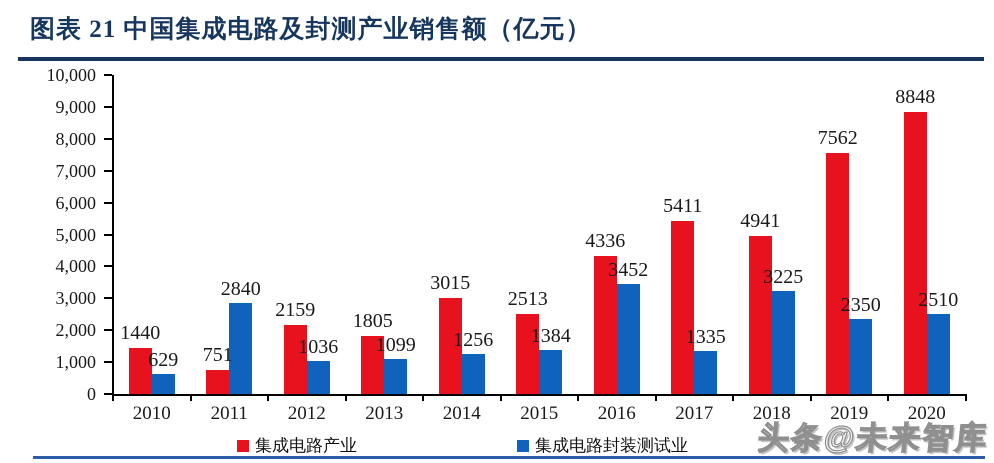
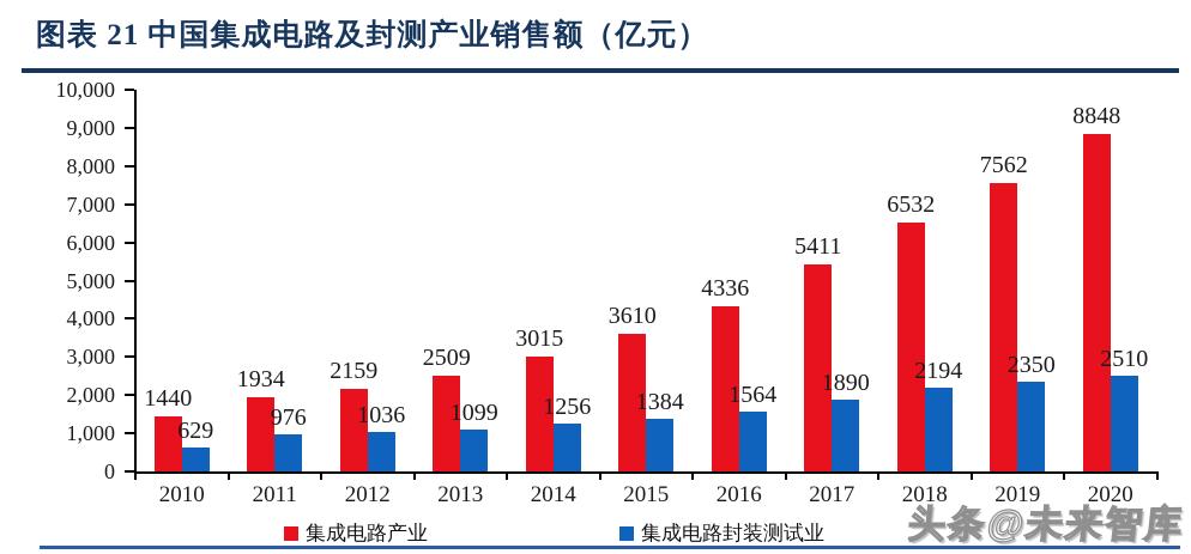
集成电路产业/2011: 751 -> 1934
集成电路封装测试业/2011: 2840 -> 976
集成电路产业/2013: 1805 -> 2509
集成电路产业/2015: 2513 -> 3610
集成电路封装测试业/2016: 3452 -> 1564
集成电路封装测试业/2017: 1335 -> 1890
集成电路产业/2018: 4941 -> 6532
集成电路封装测试业/2018: 3225 -> 2194
